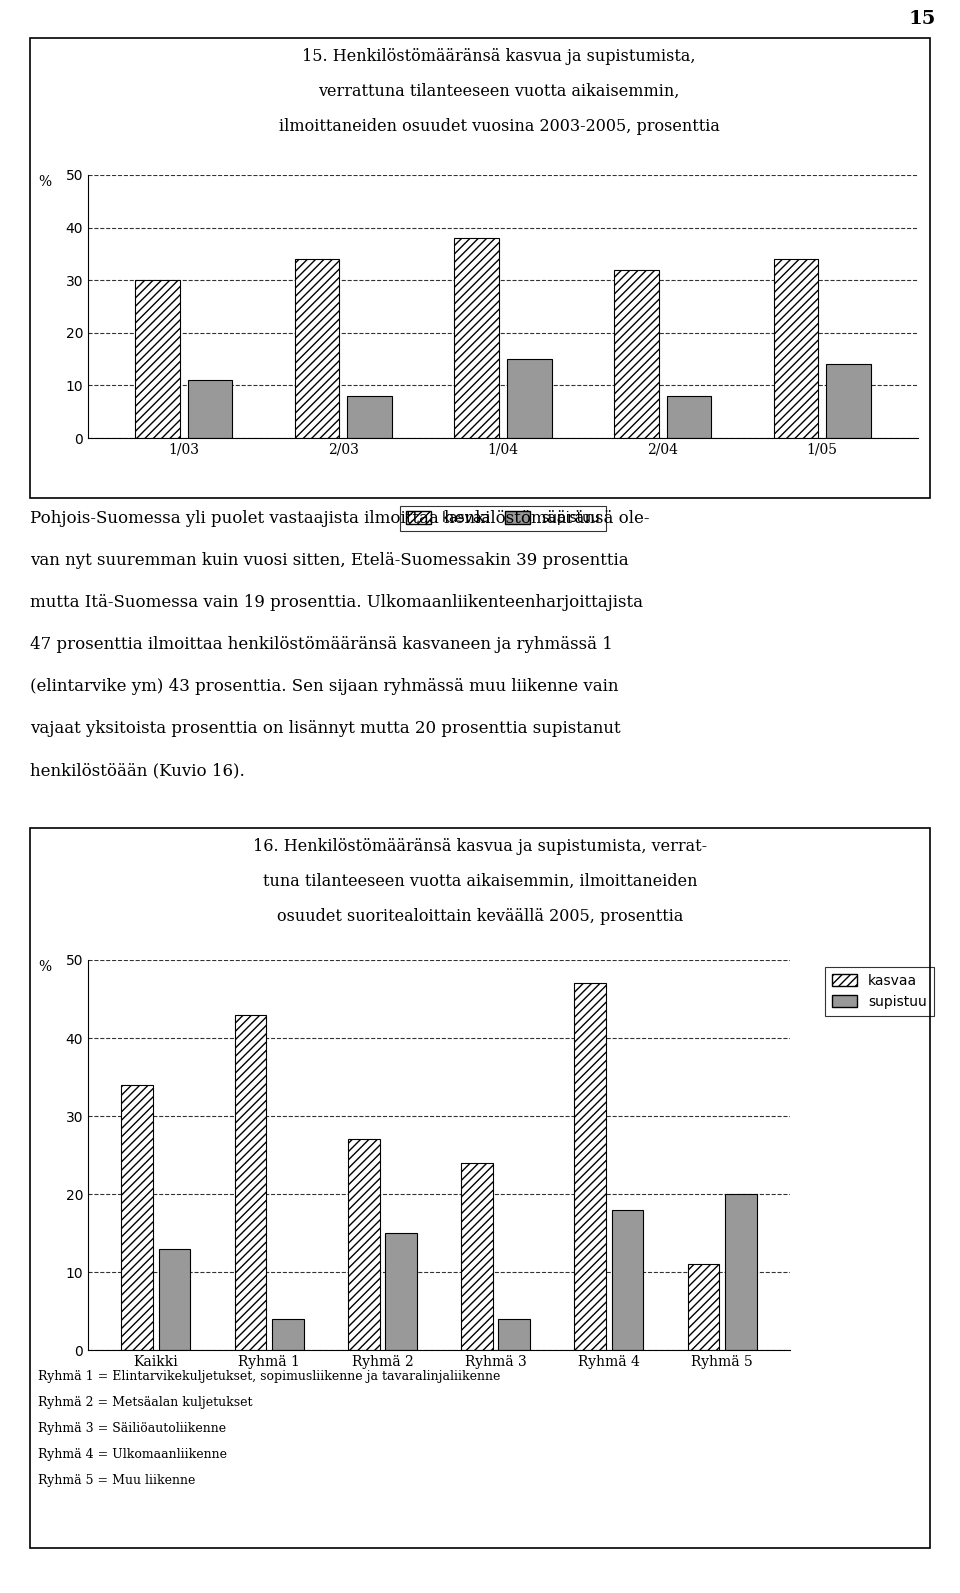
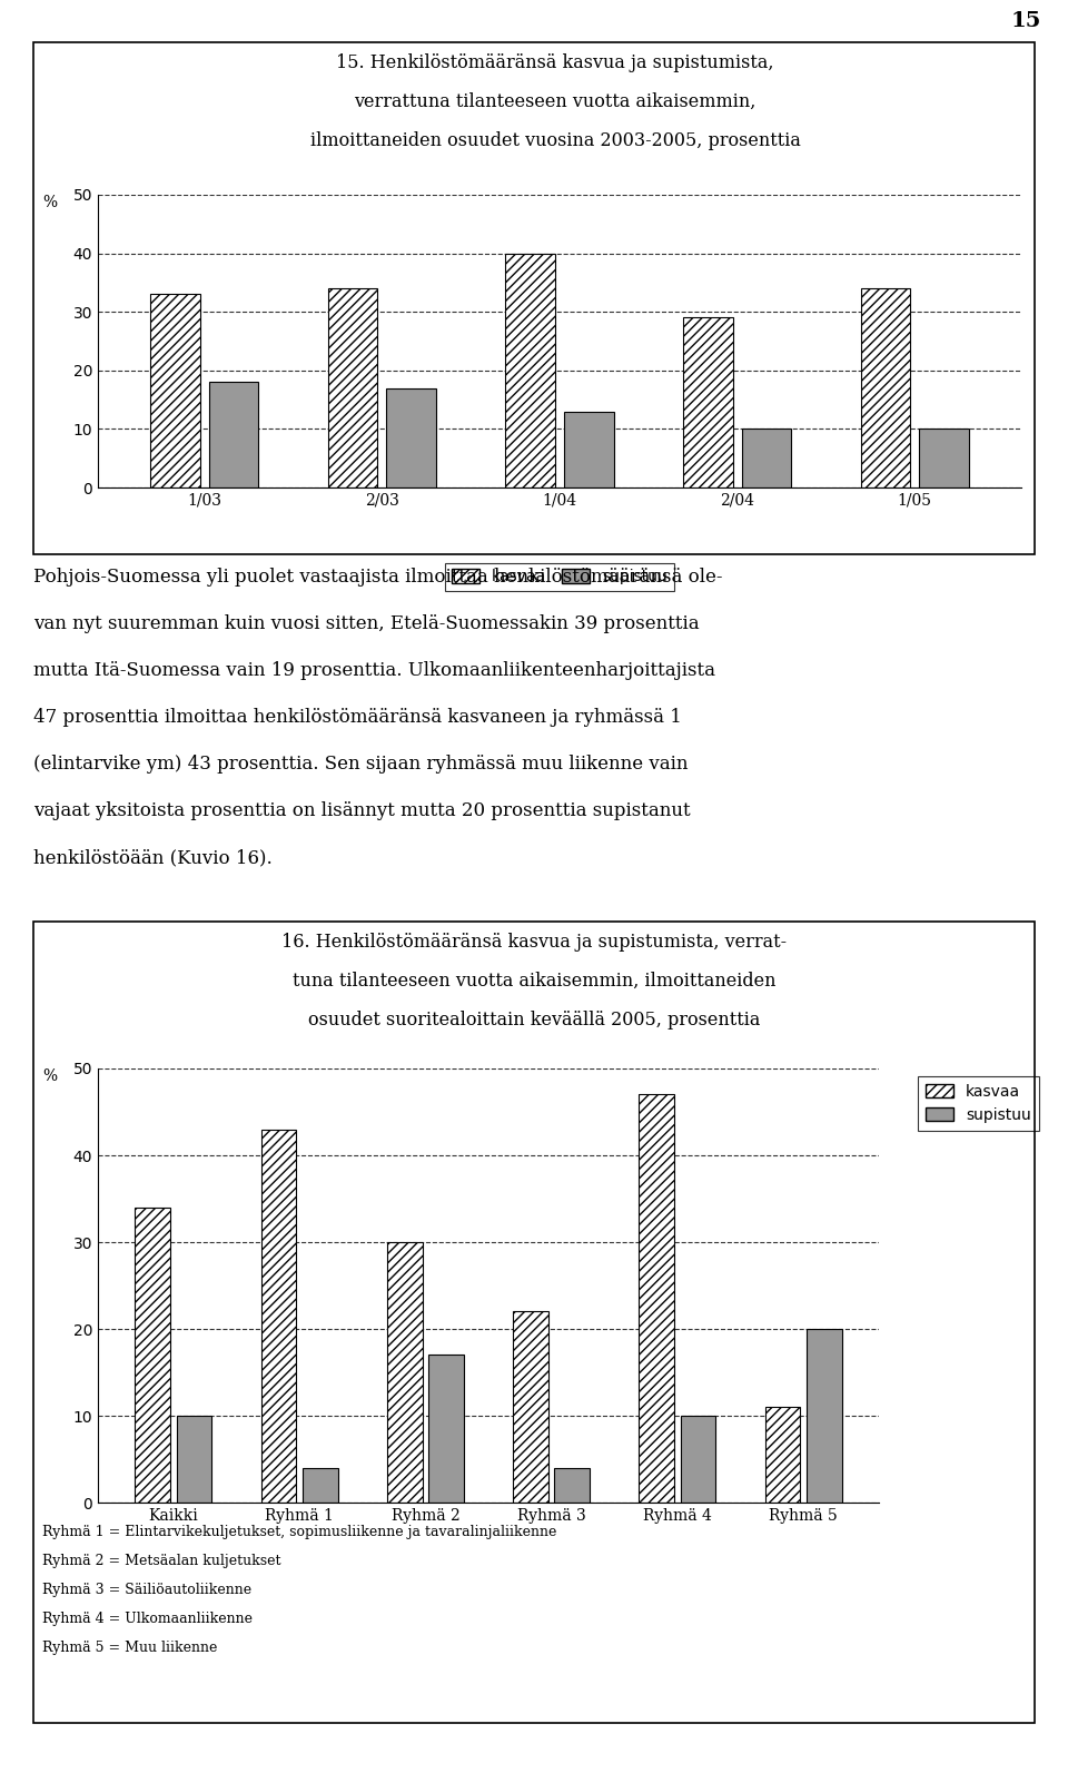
kasvaa/1/03: 30 -> 33
supistuu/1/03: 11 -> 18
supistuu/2/03: 8 -> 17
kasvaa/1/04: 38 -> 40
supistuu/1/04: 15 -> 13
kasvaa/2/04: 32 -> 29
supistuu/2/04: 8 -> 10
supistuu/1/05: 14 -> 10
supistuu/Kaikki: 13 -> 10
kasvaa/Ryhmä 2: 27 -> 30
supistuu/Ryhmä 2: 15 -> 17
kasvaa/Ryhmä 3: 24 -> 22
supistuu/Ryhmä 4: 18 -> 10
